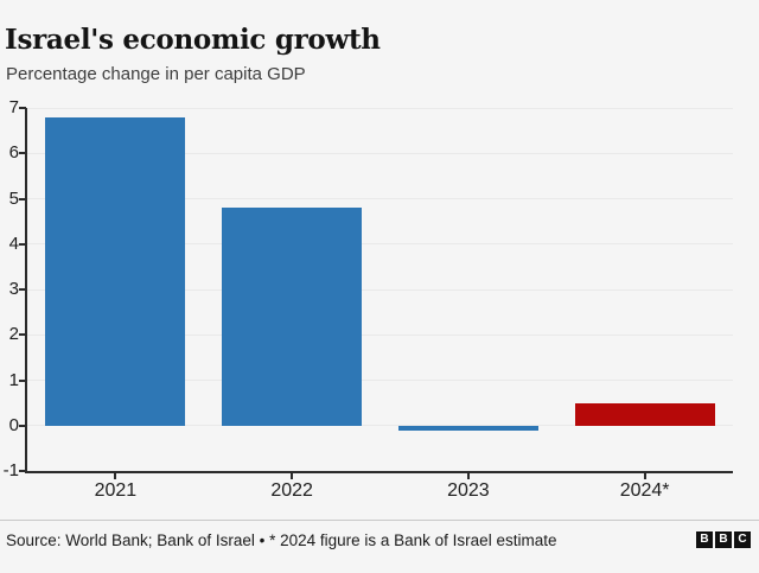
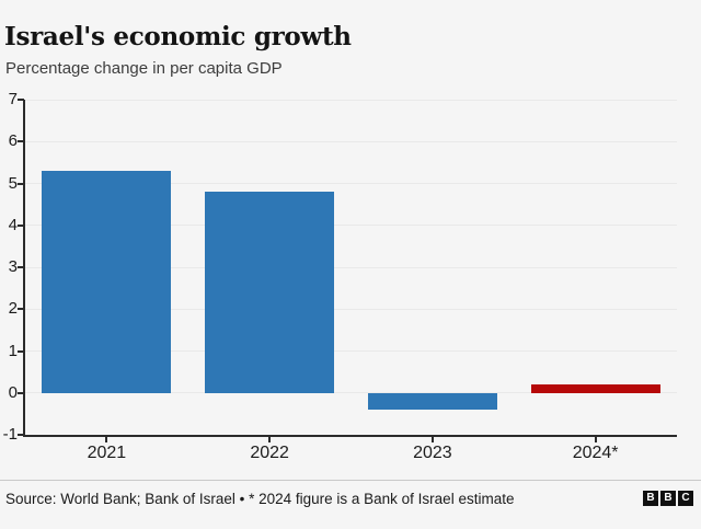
2021: 6.8 -> 5.3
2023: -0.1 -> -0.4
2024*: 0.5 -> 0.2
